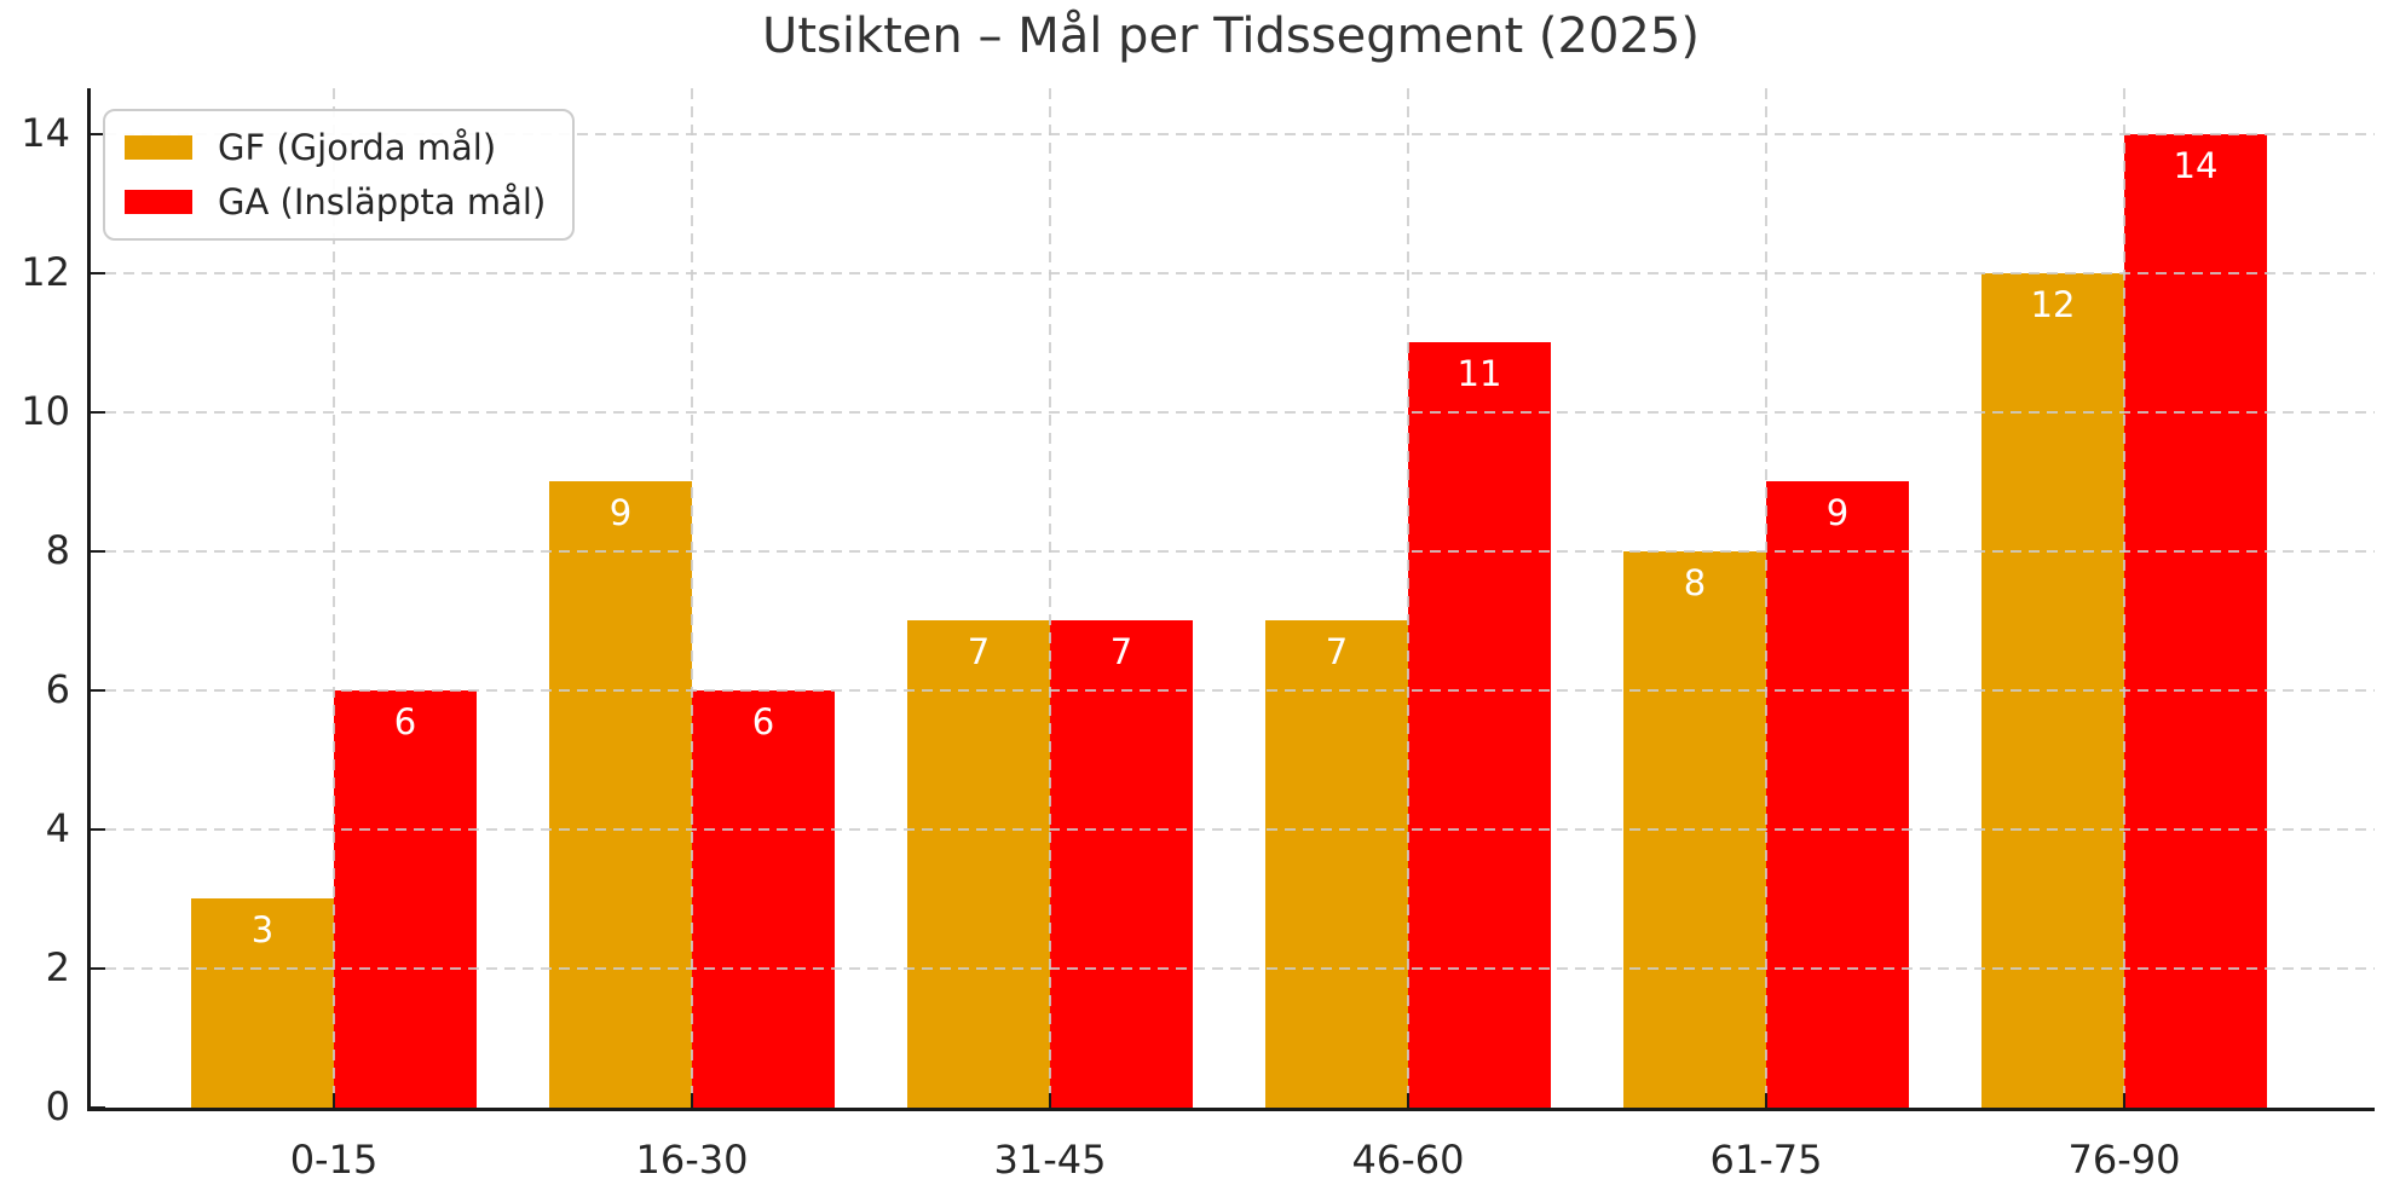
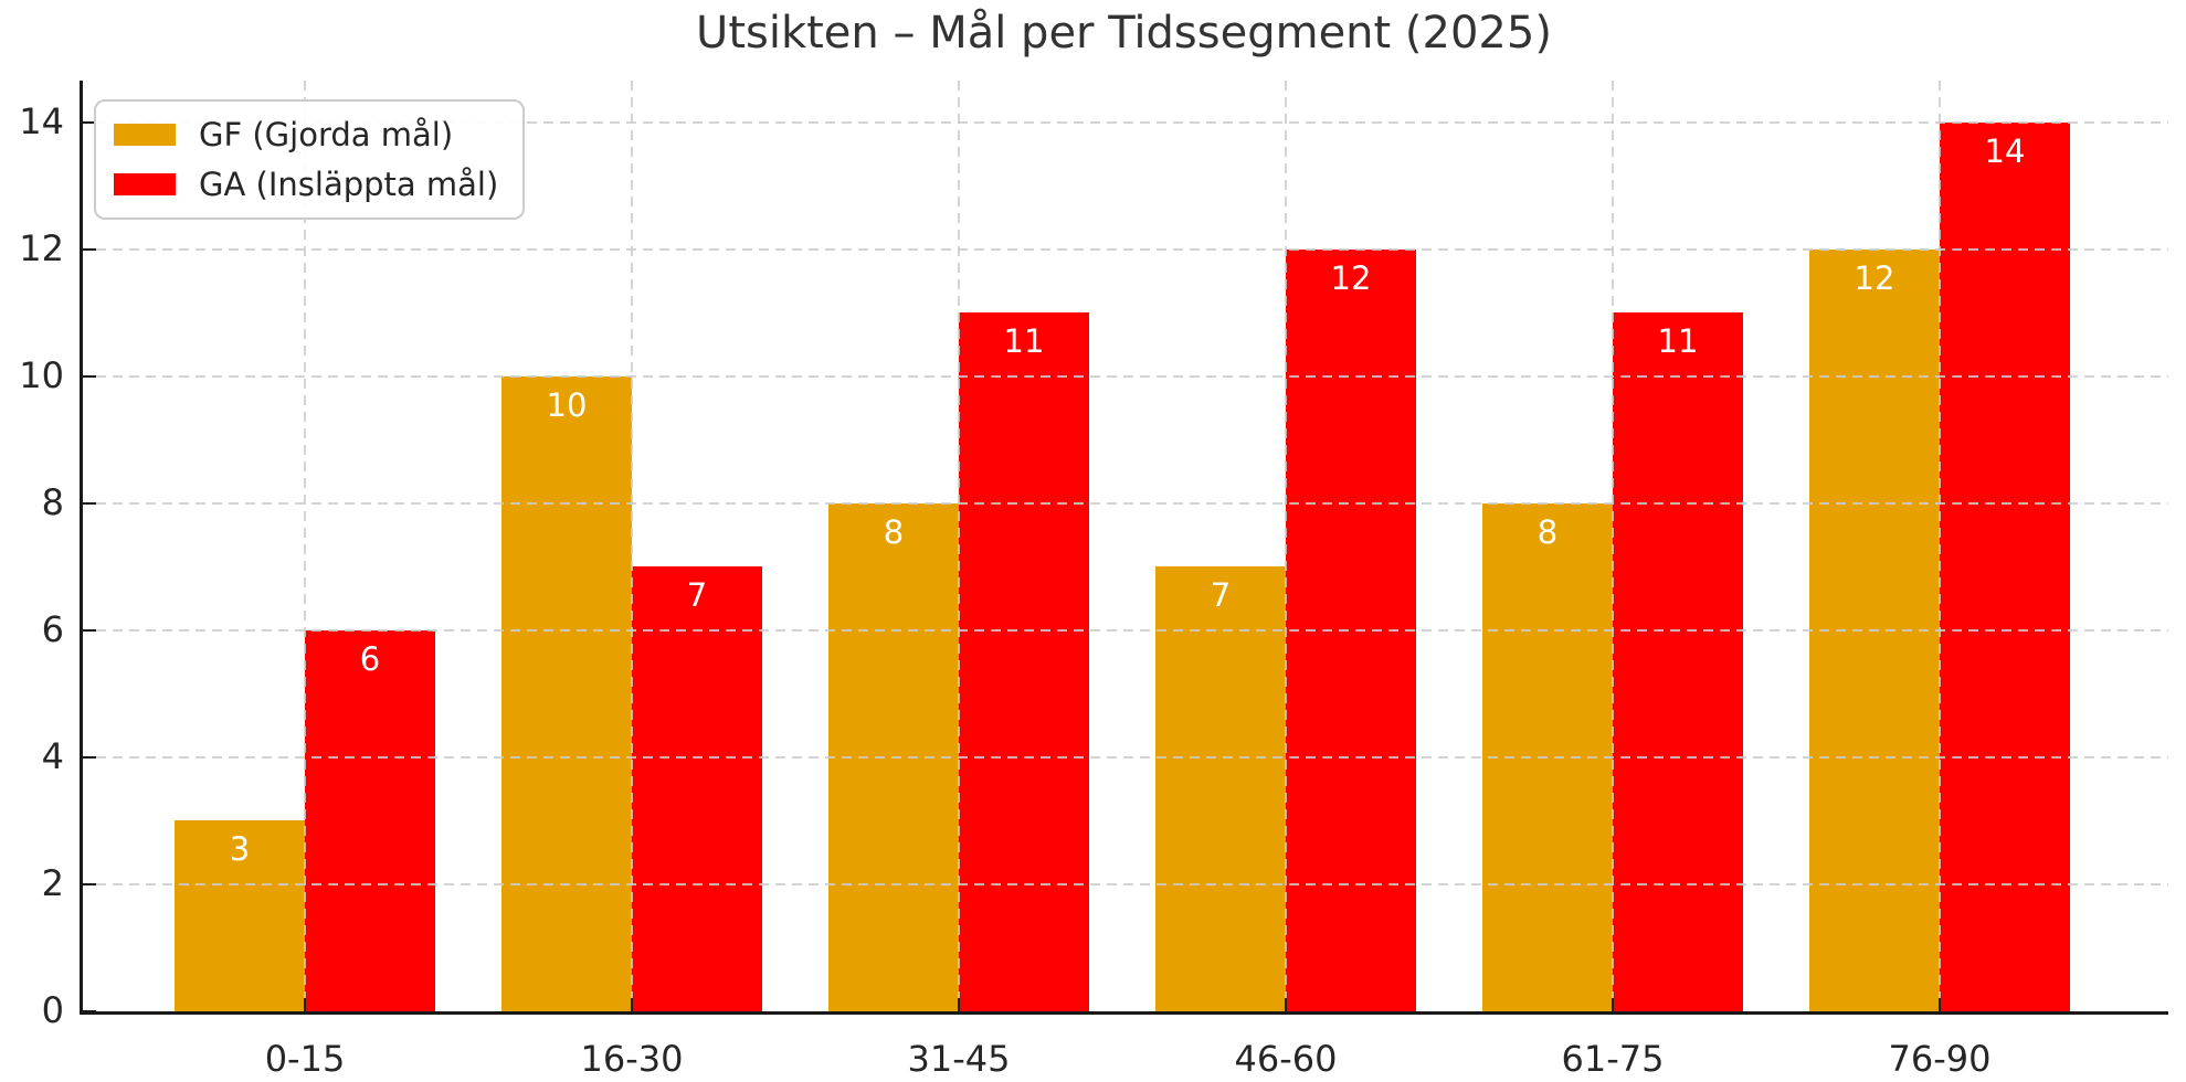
GF (Gjorda mål)/16-30: 9 -> 10
GA (Insläppta mål)/16-30: 6 -> 7
GF (Gjorda mål)/31-45: 7 -> 8
GA (Insläppta mål)/31-45: 7 -> 11
GA (Insläppta mål)/46-60: 11 -> 12
GA (Insläppta mål)/61-75: 9 -> 11
